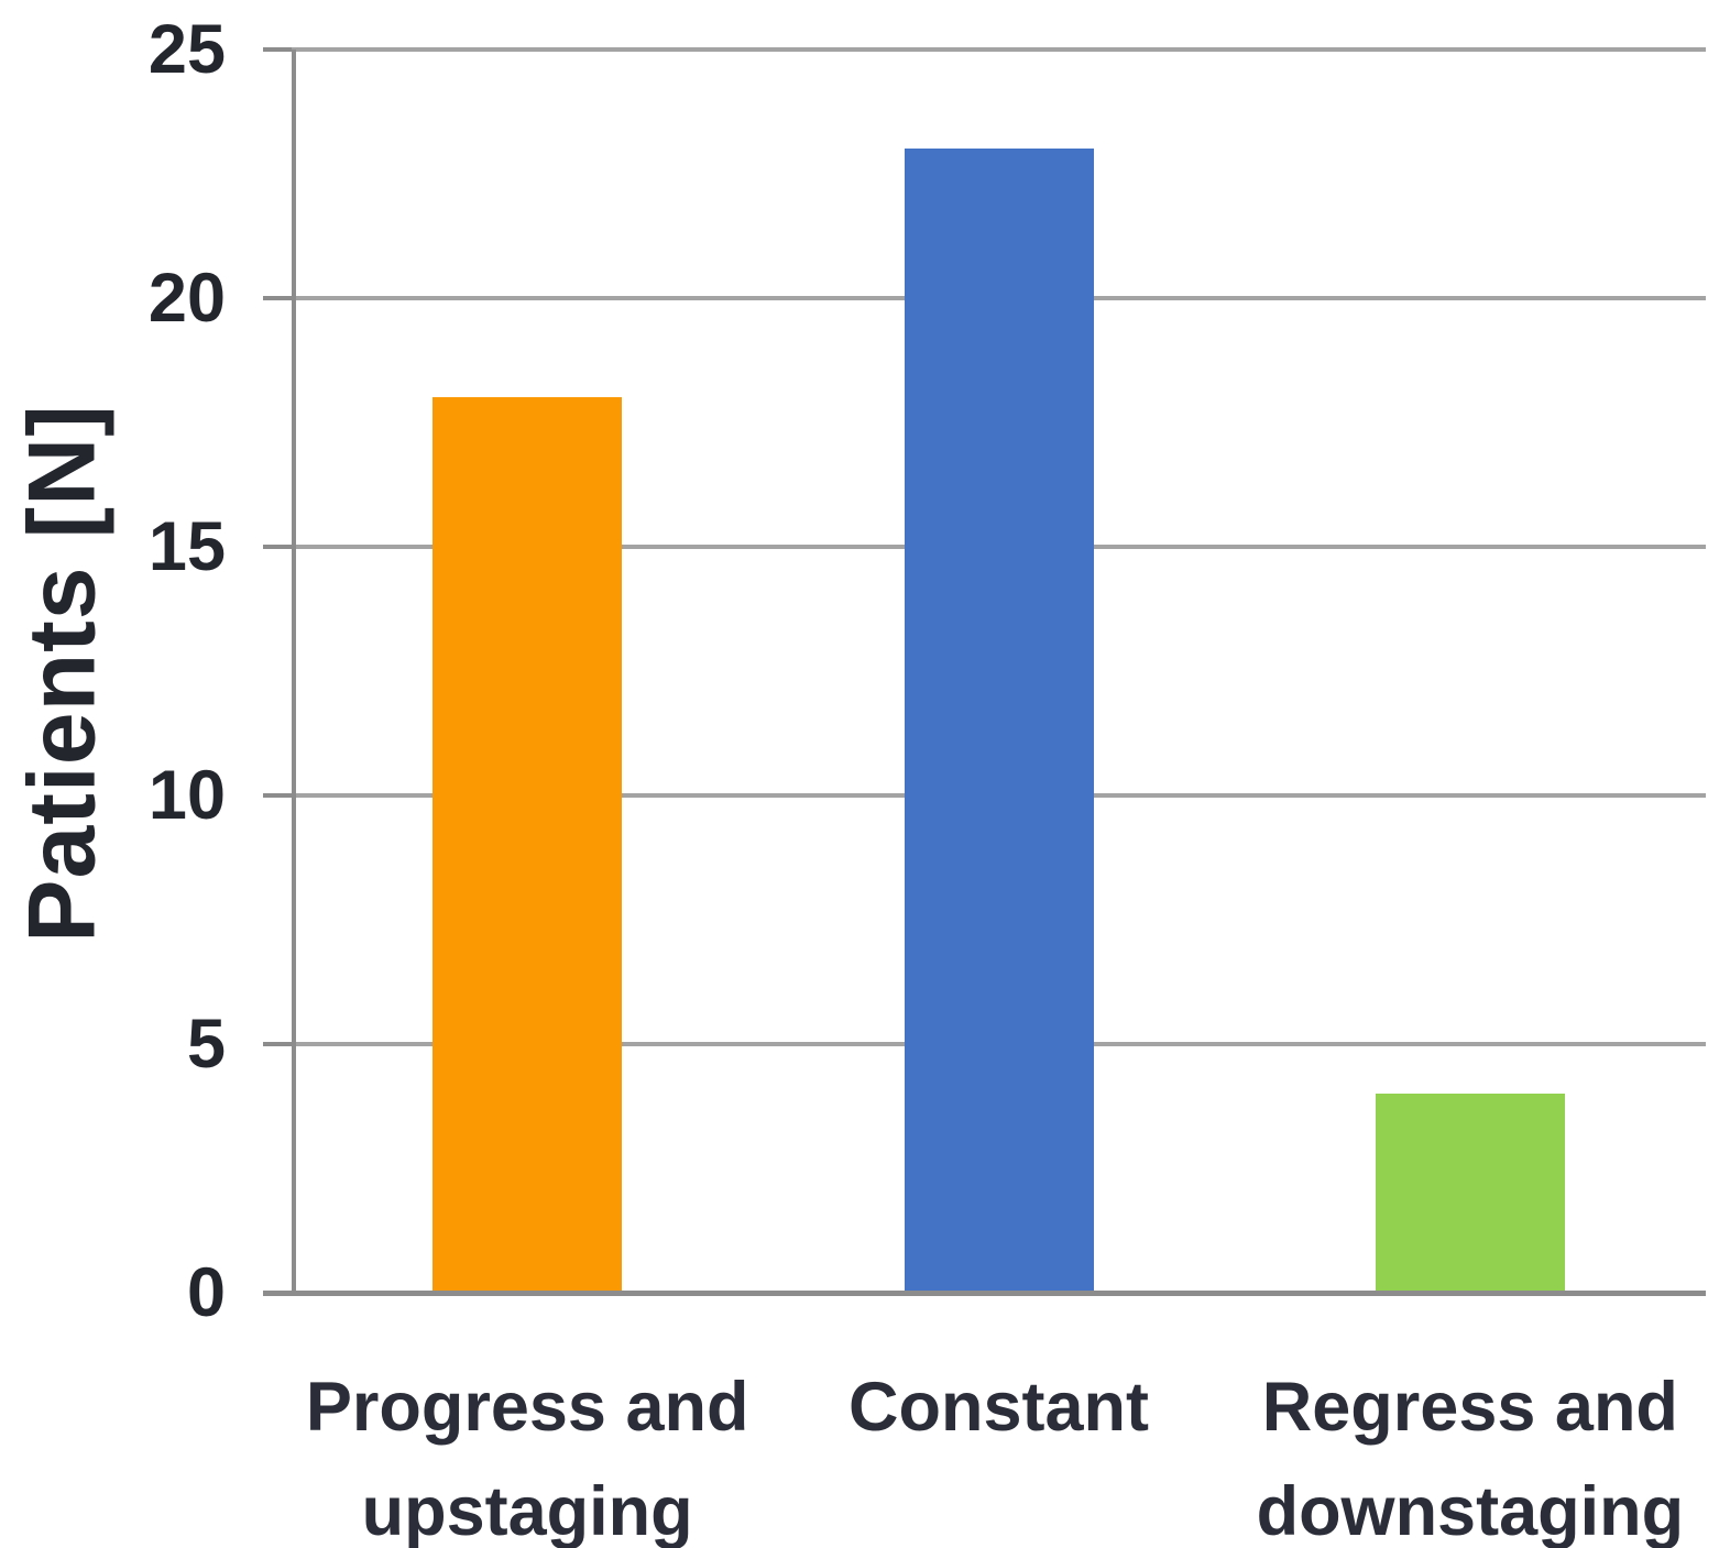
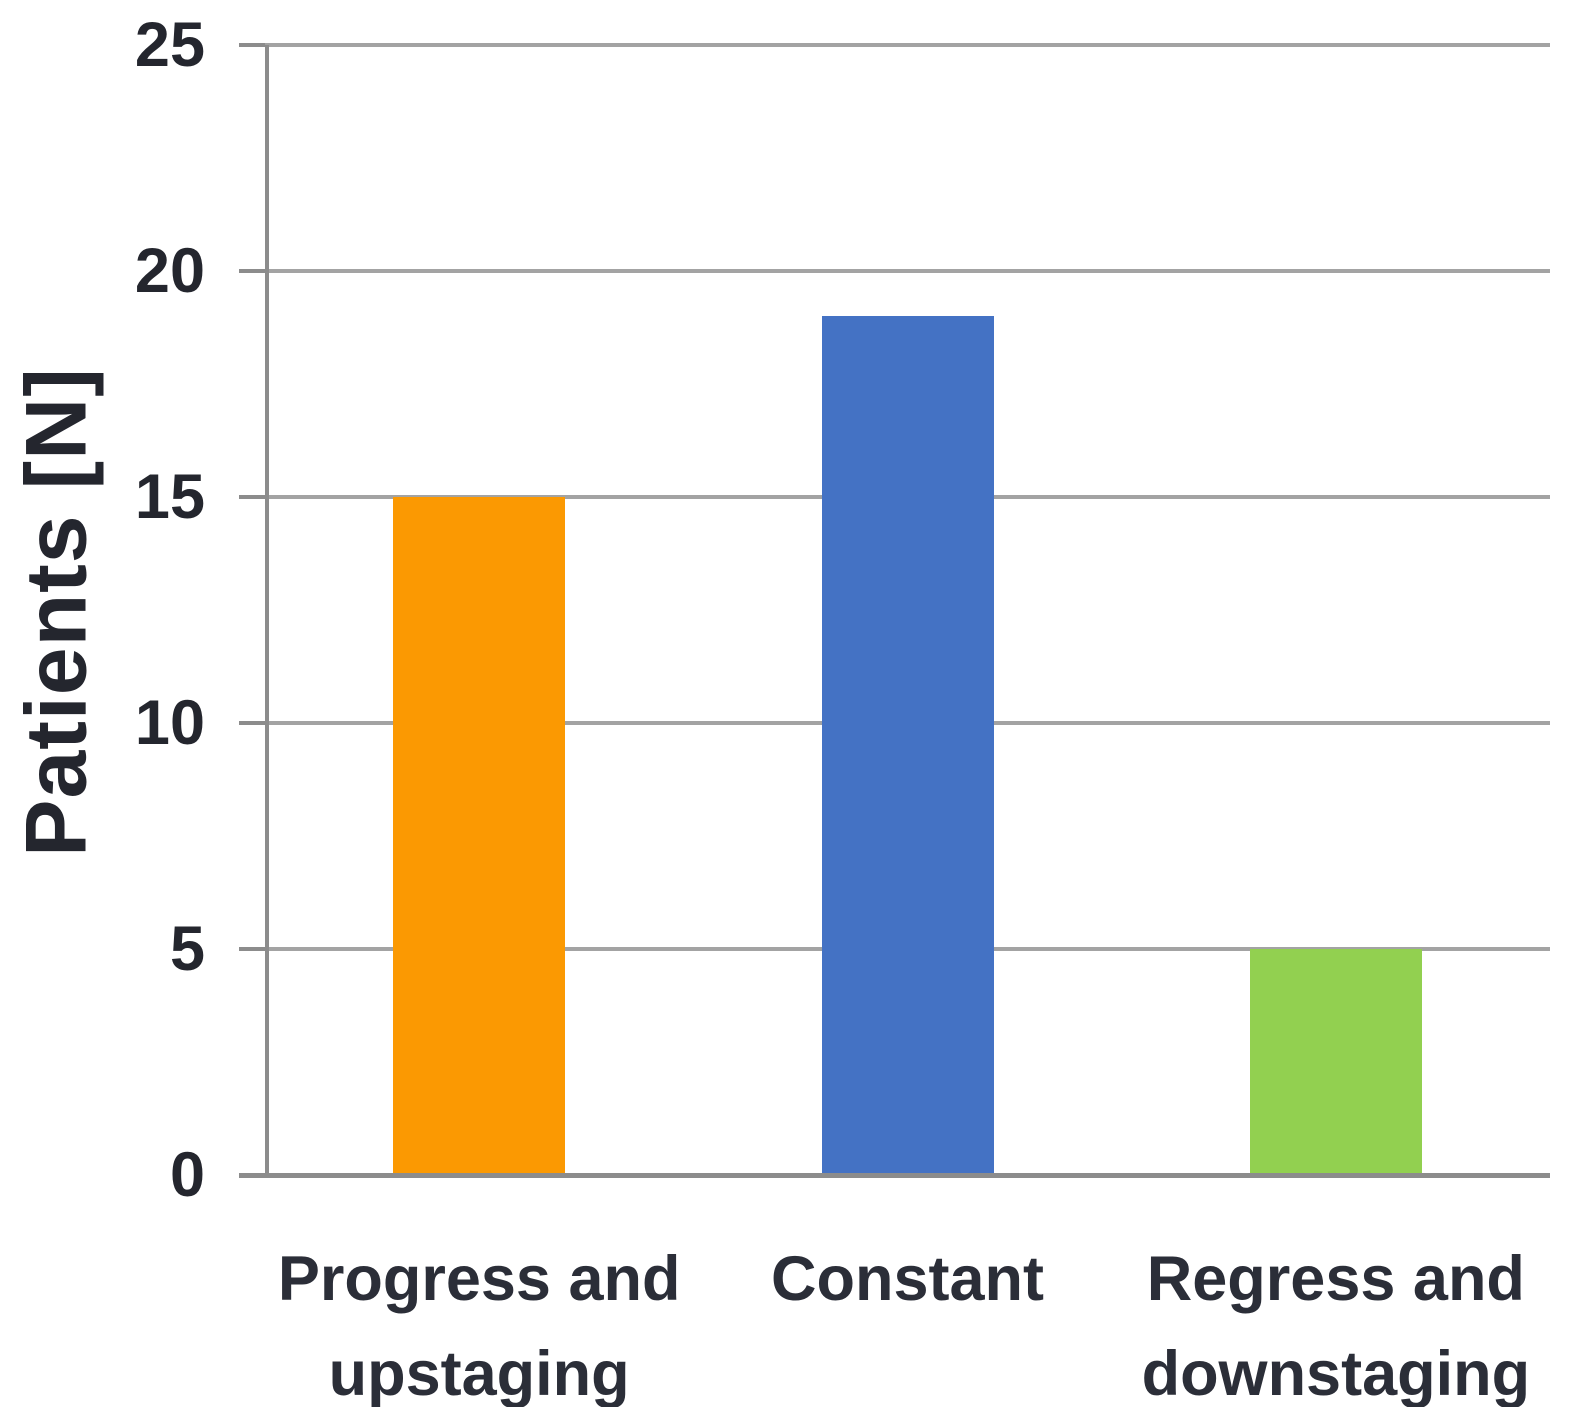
Progress and upstaging: 18 -> 15
Constant: 23 -> 19
Regress and downstaging: 4 -> 5
